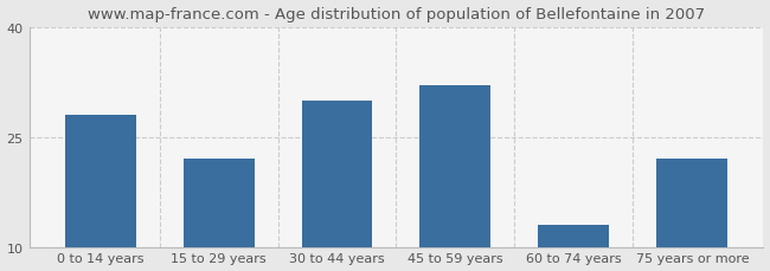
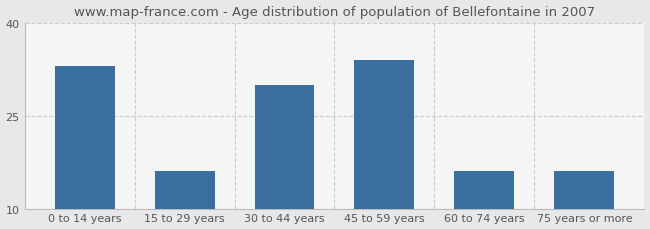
0 to 14 years: 28 -> 33
15 to 29 years: 22 -> 16
45 to 59 years: 32 -> 34
60 to 74 years: 13 -> 16
75 years or more: 22 -> 16
